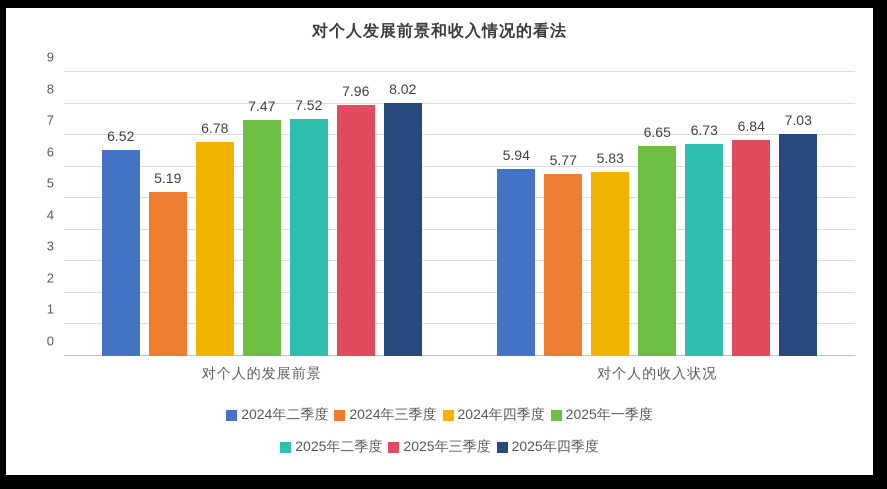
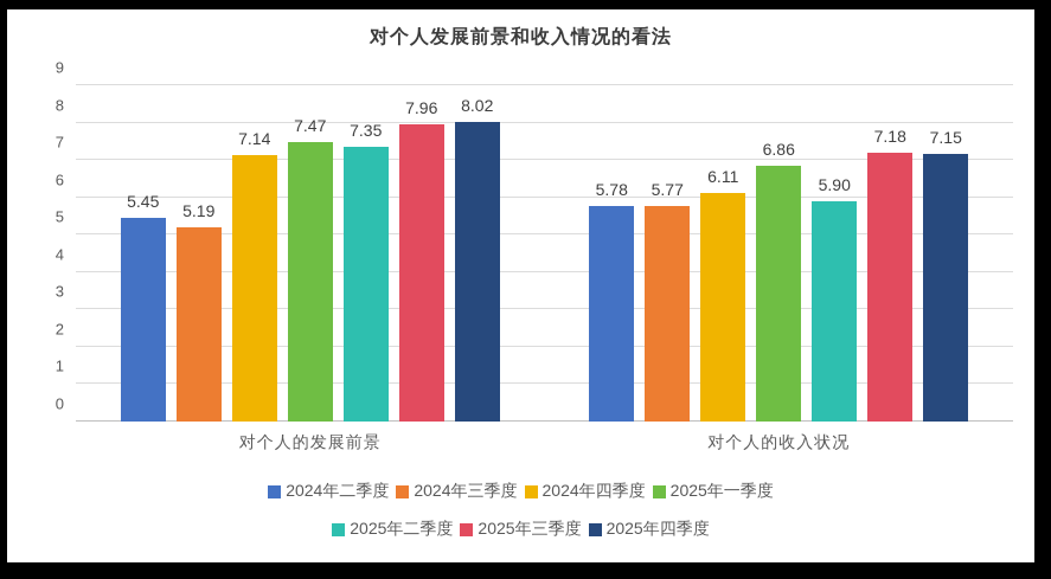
2024年二季度/对个人的发展前景: 6.52 -> 5.45
2024年四季度/对个人的发展前景: 6.78 -> 7.14
2025年二季度/对个人的发展前景: 7.52 -> 7.35
2024年二季度/对个人的收入状况: 5.94 -> 5.78
2024年四季度/对个人的收入状况: 5.83 -> 6.11
2025年一季度/对个人的收入状况: 6.65 -> 6.86
2025年二季度/对个人的收入状况: 6.73 -> 5.90
2025年三季度/对个人的收入状况: 6.84 -> 7.18
2025年四季度/对个人的收入状况: 7.03 -> 7.15
